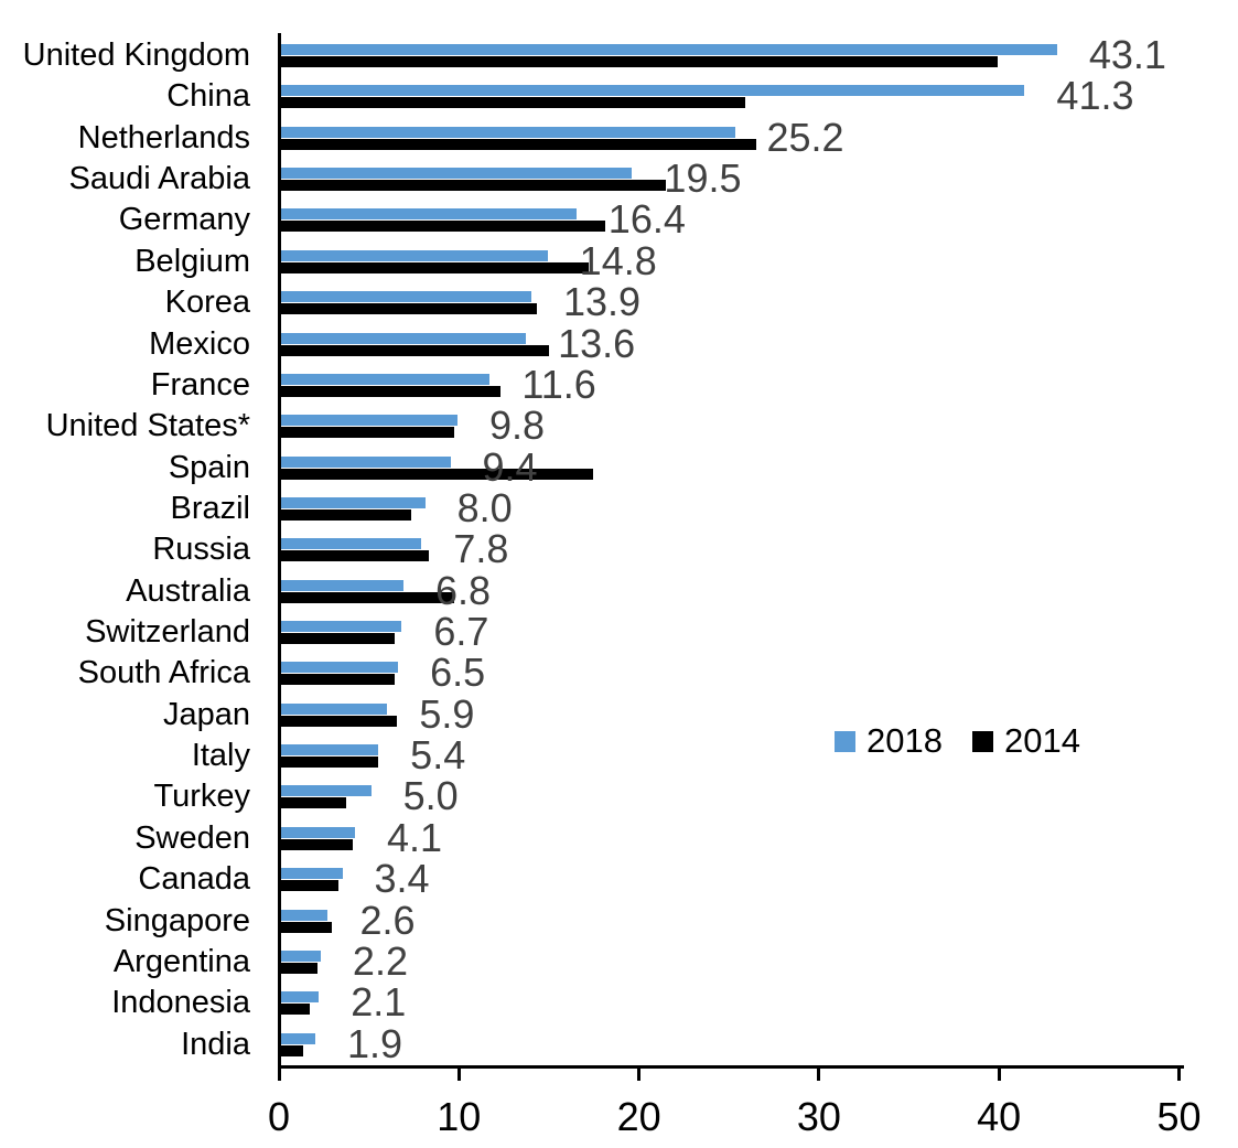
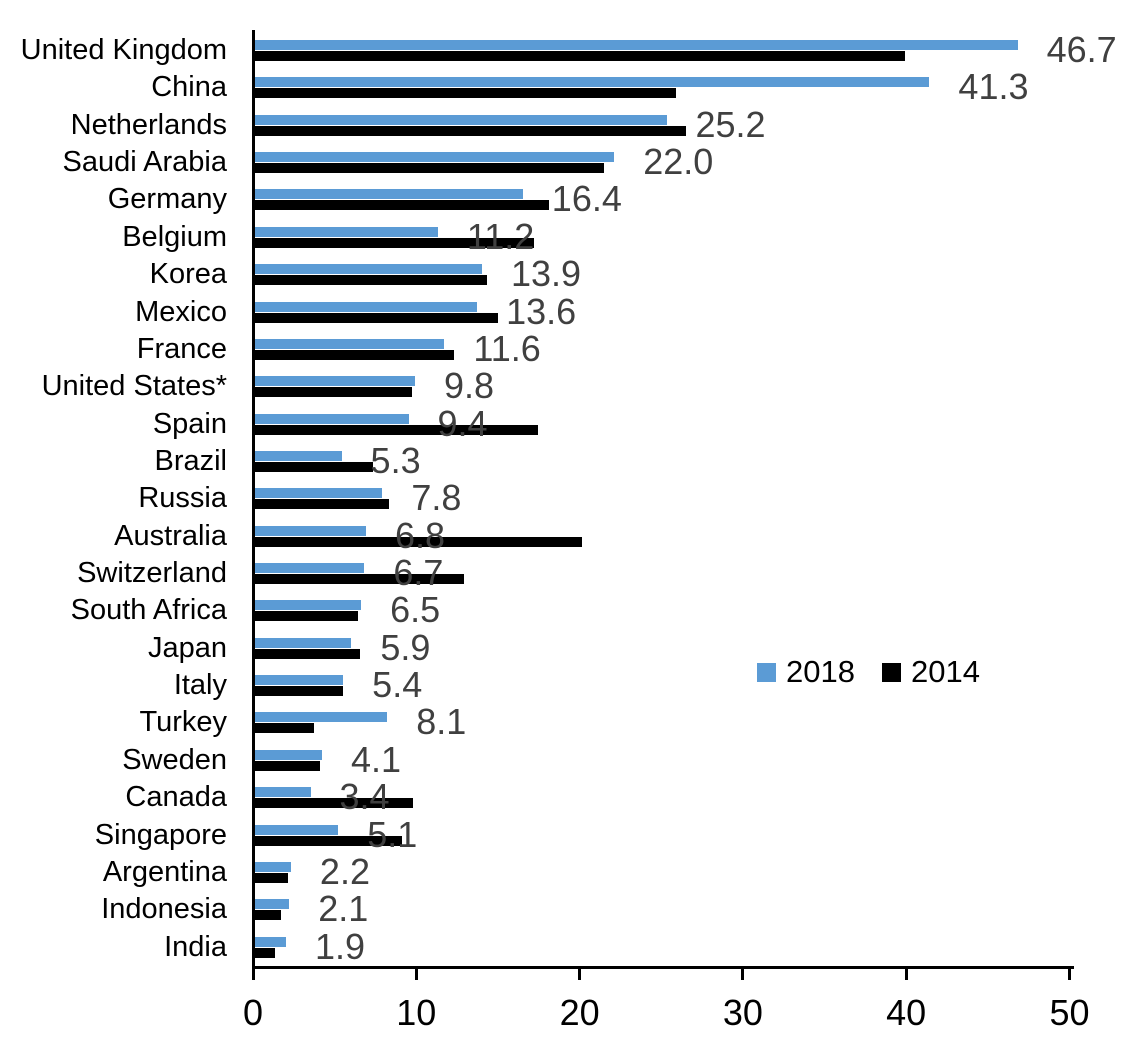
2018/United Kingdom: 43.1 -> 46.7
2018/Saudi Arabia: 19.5 -> 22.0
2018/Belgium: 14.8 -> 11.2
2018/Brazil: 8.0 -> 5.3
2014/Australia: 9.6 -> 20.0
2014/Switzerland: 6.3 -> 12.8
2018/Turkey: 5.0 -> 8.1
2014/Canada: 3.2 -> 9.7
2018/Singapore: 2.6 -> 5.1
2014/Singapore: 2.8 -> 9.0
